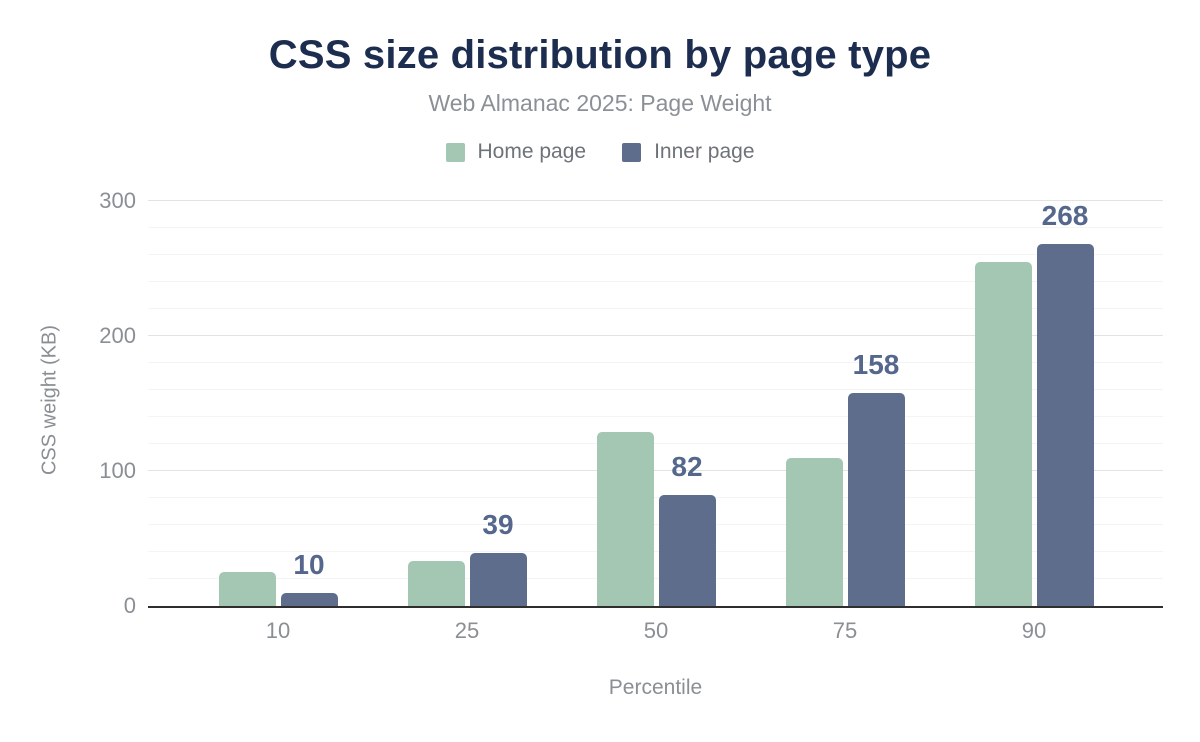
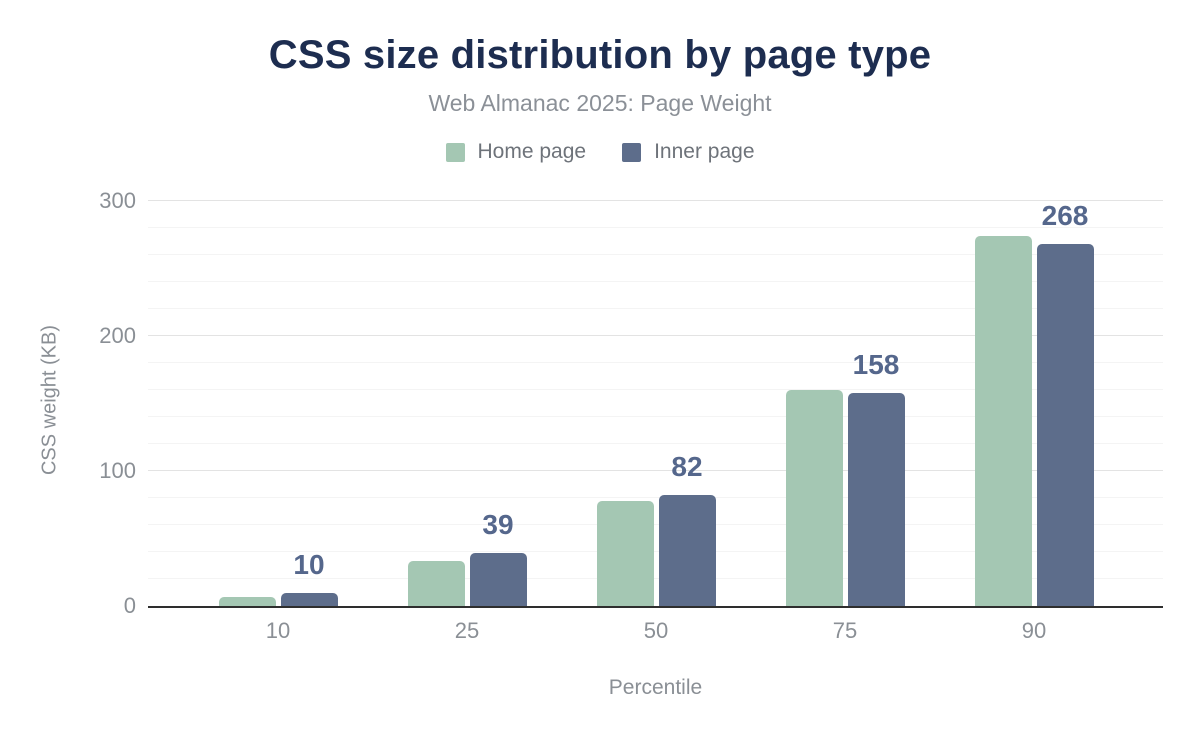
Home page/10: 25 -> 7
Home page/50: 129 -> 78
Home page/75: 110 -> 160
Home page/90: 255 -> 274
